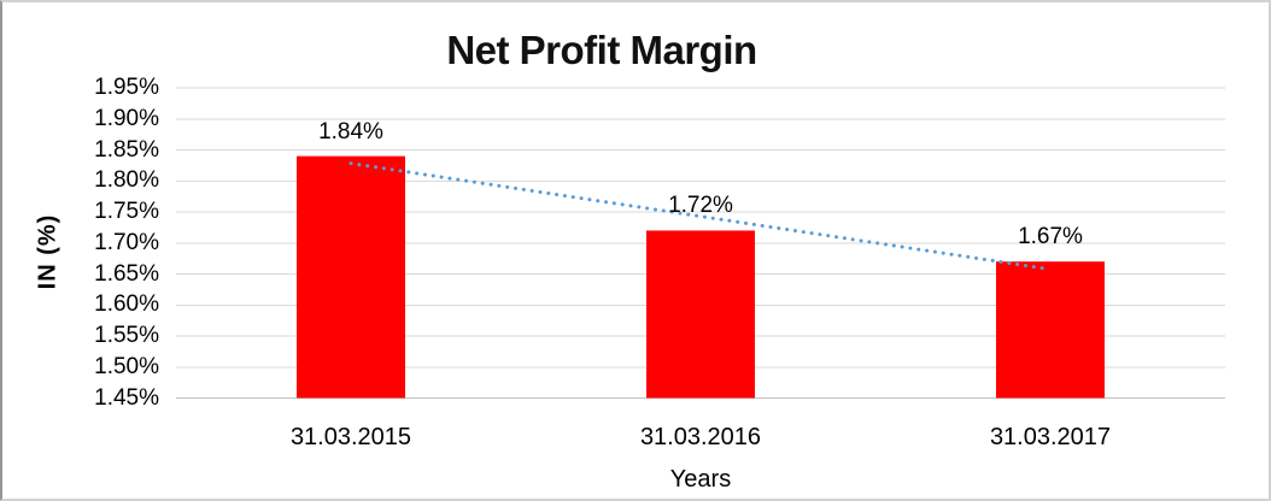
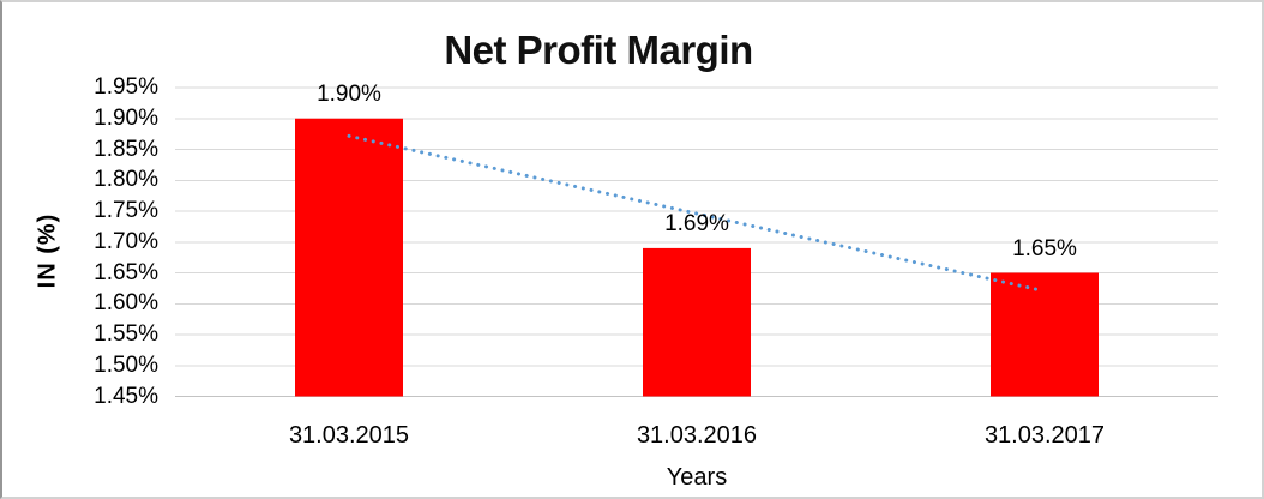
31.03.2015: 1.84% -> 1.90%
31.03.2016: 1.72% -> 1.69%
31.03.2017: 1.67% -> 1.65%
